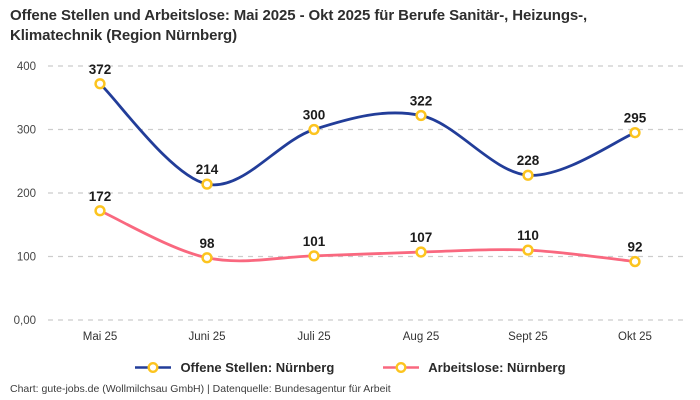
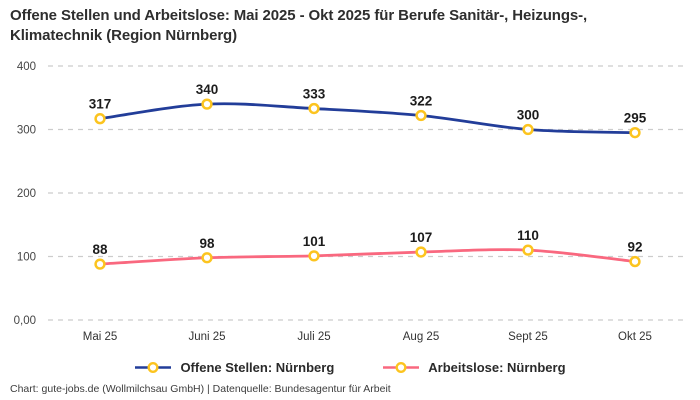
Offene Stellen: Nürnberg/Mai 25: 372 -> 317
Arbeitslose: Nürnberg/Mai 25: 172 -> 88
Offene Stellen: Nürnberg/Juni 25: 214 -> 340
Offene Stellen: Nürnberg/Juli 25: 300 -> 333
Offene Stellen: Nürnberg/Sept 25: 228 -> 300
